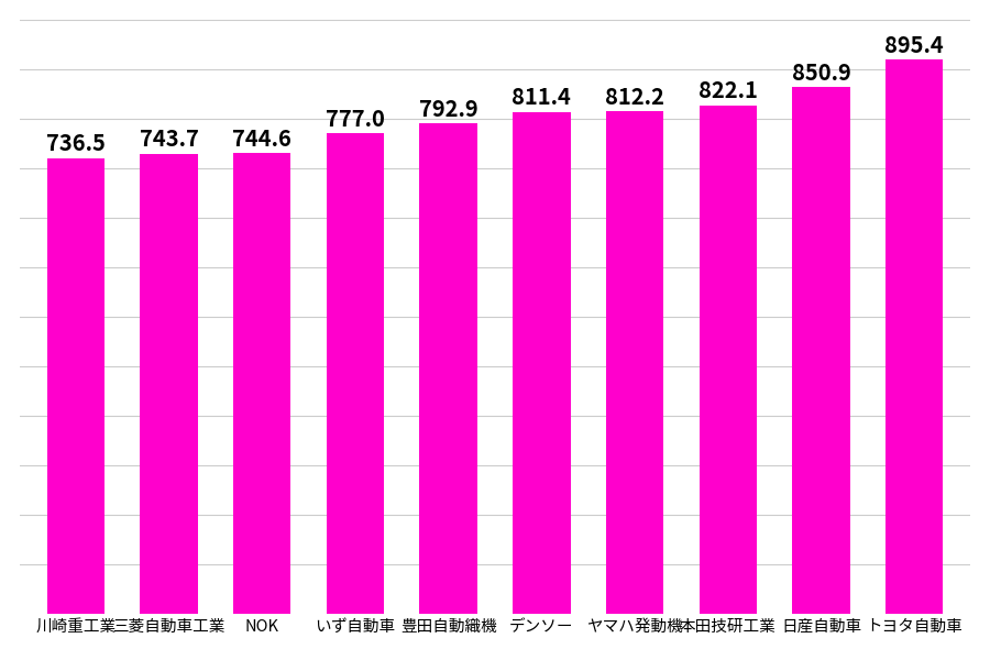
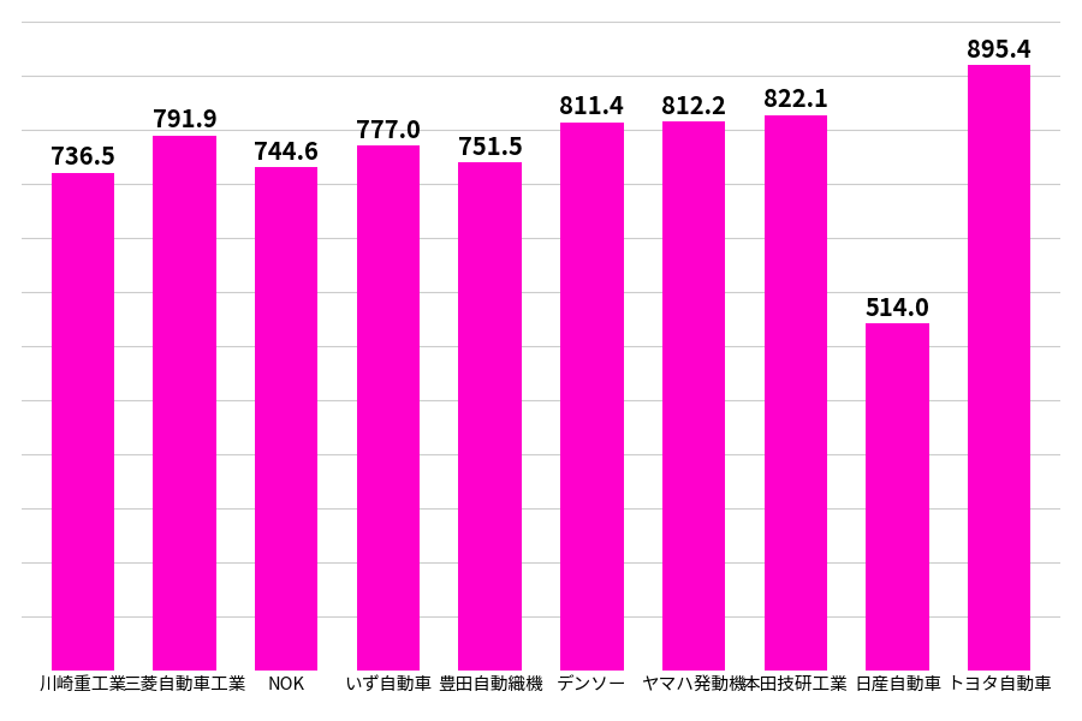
三菱自動車工業: 743.7 -> 791.9
豊田自動織機: 792.9 -> 751.5
日産自動車: 850.9 -> 514.0
